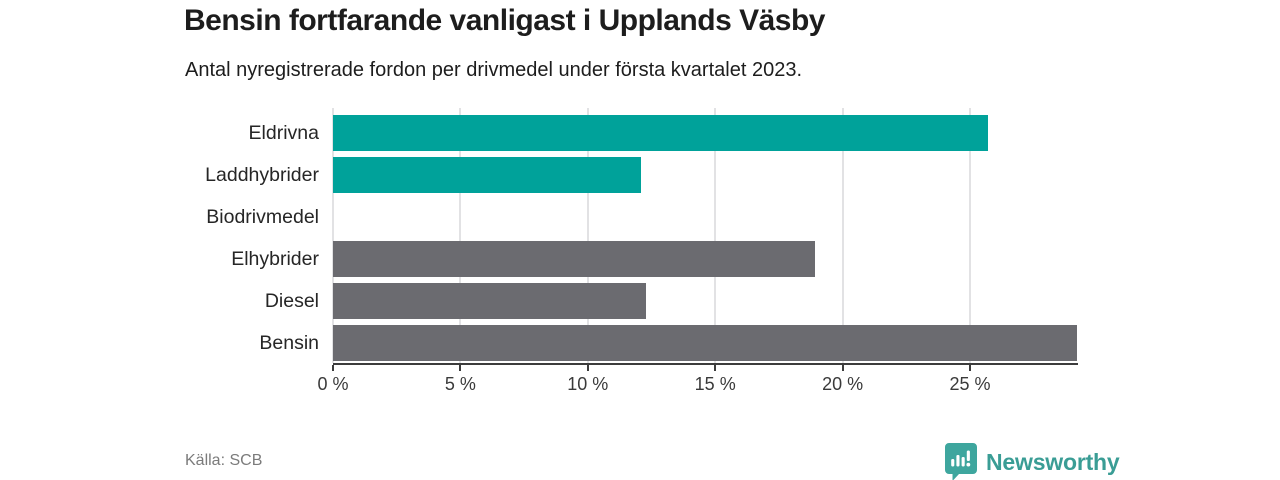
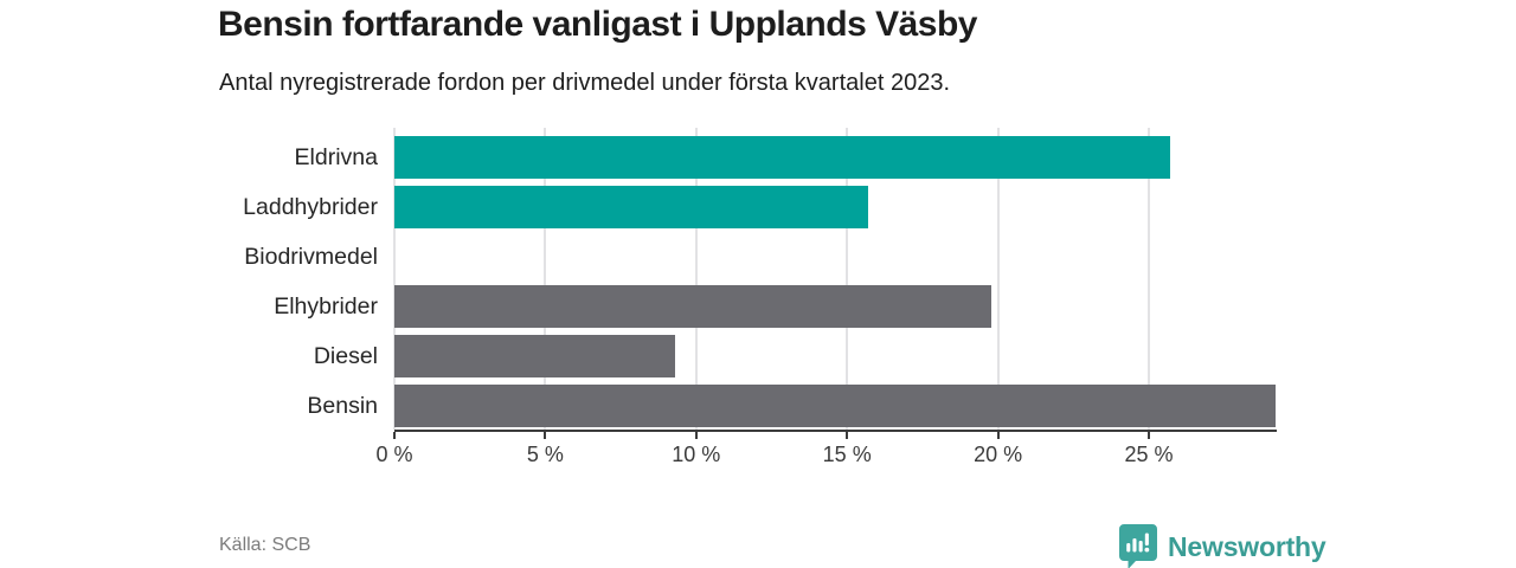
Laddhybrider: 12.1% -> 15.7%
Elhybrider: 18.9% -> 19.8%
Diesel: 12.3% -> 9.3%
